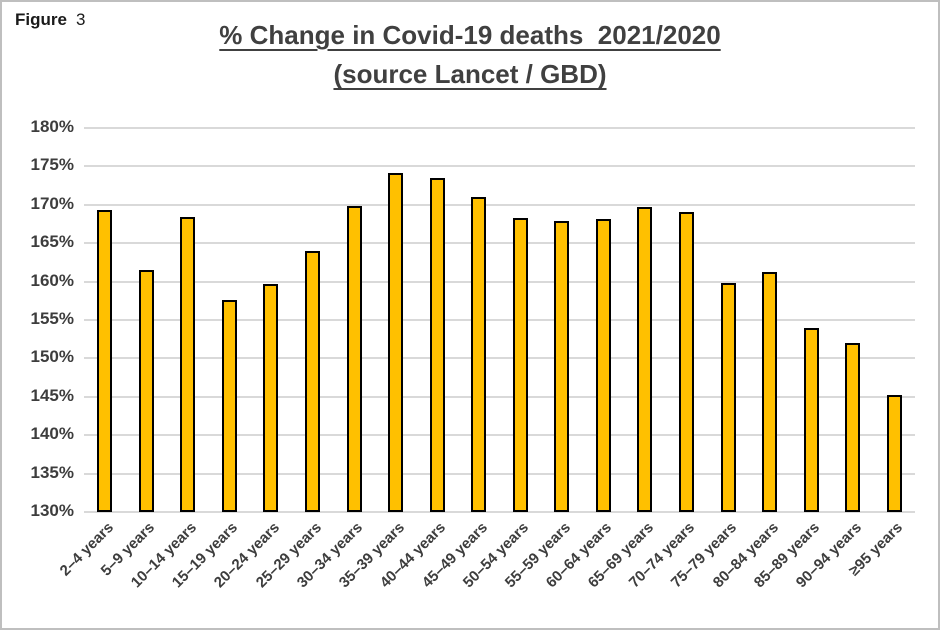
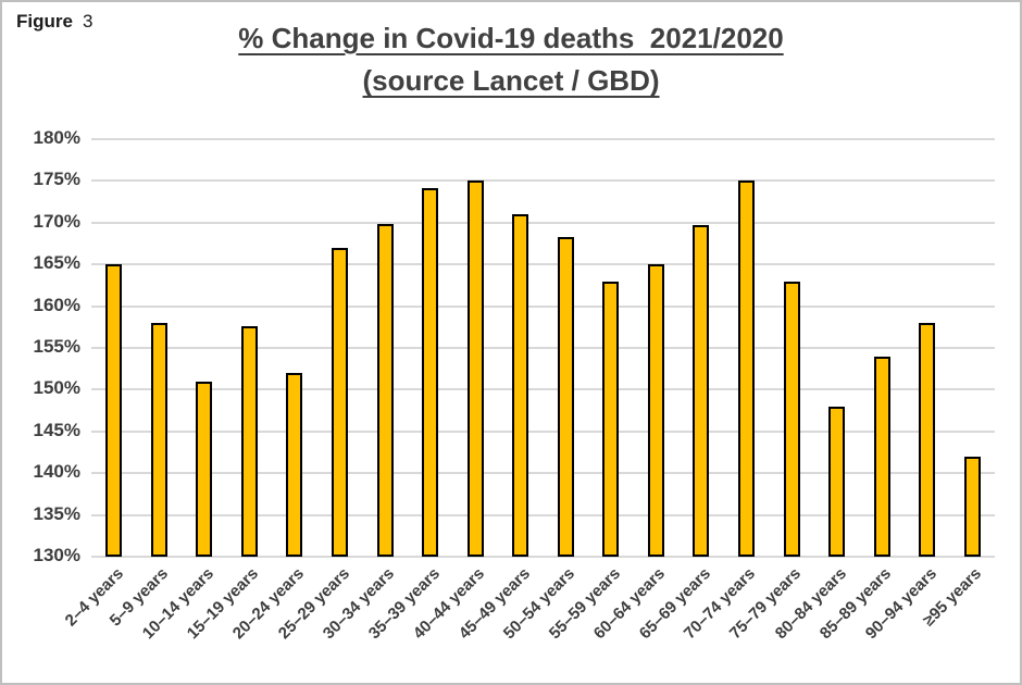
2–4 years: 169% -> 165%
5–9 years: 162% -> 158%
10–14 years: 168% -> 151%
20–24 years: 160% -> 152%
25–29 years: 164% -> 167%
40–44 years: 174% -> 175%
55–59 years: 168% -> 163%
60–64 years: 168% -> 165%
70–74 years: 169% -> 175%
75–79 years: 160% -> 163%
80–84 years: 161% -> 148%
90–94 years: 152% -> 158%
≥95 years: 145% -> 142%
